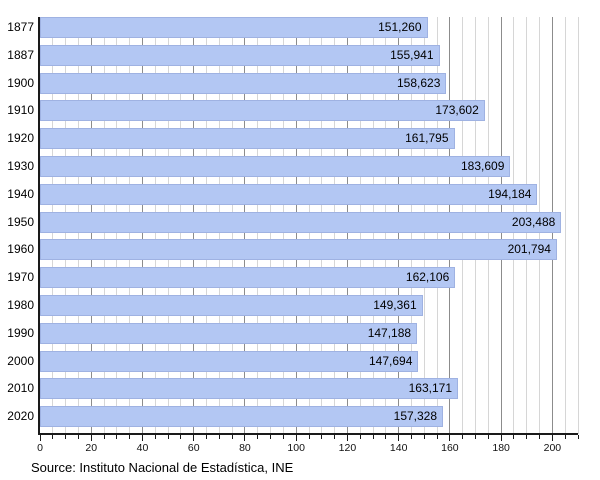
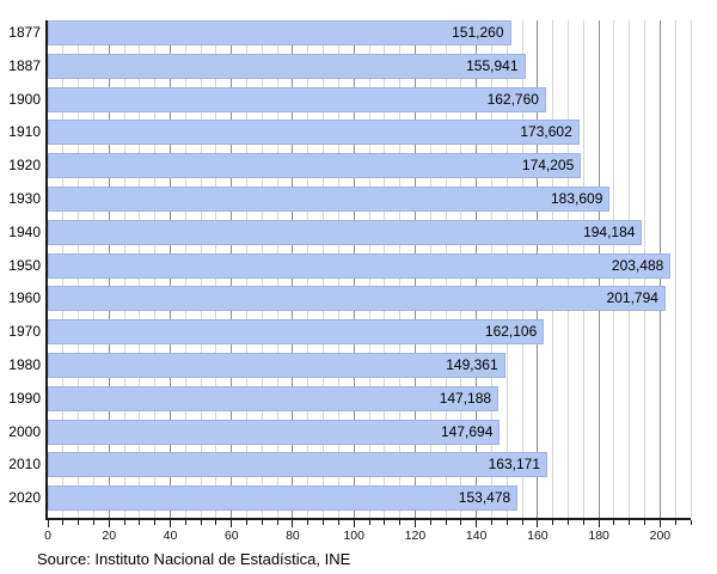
1900: 158,623 -> 162,760
1920: 161,795 -> 174,205
2020: 157,328 -> 153,478
